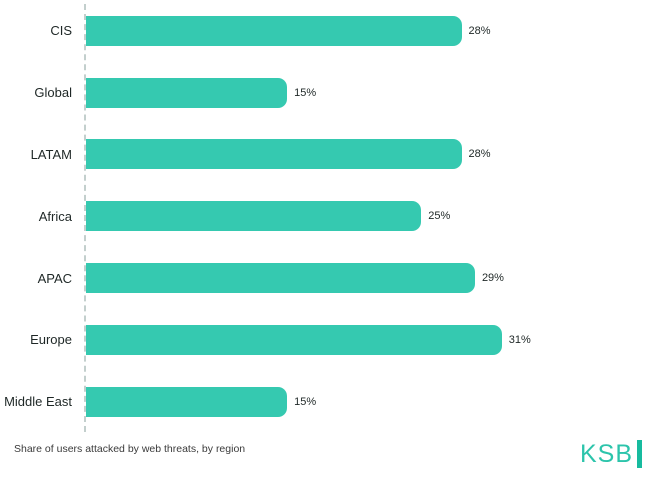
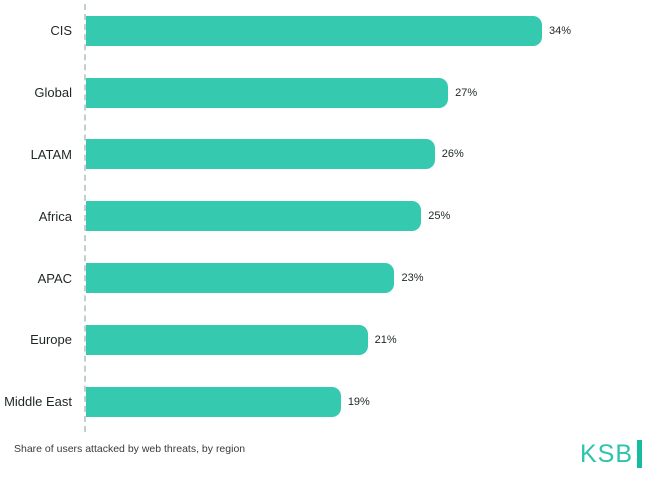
CIS: 28% -> 34%
Global: 15% -> 27%
LATAM: 28% -> 26%
APAC: 29% -> 23%
Europe: 31% -> 21%
Middle East: 15% -> 19%
